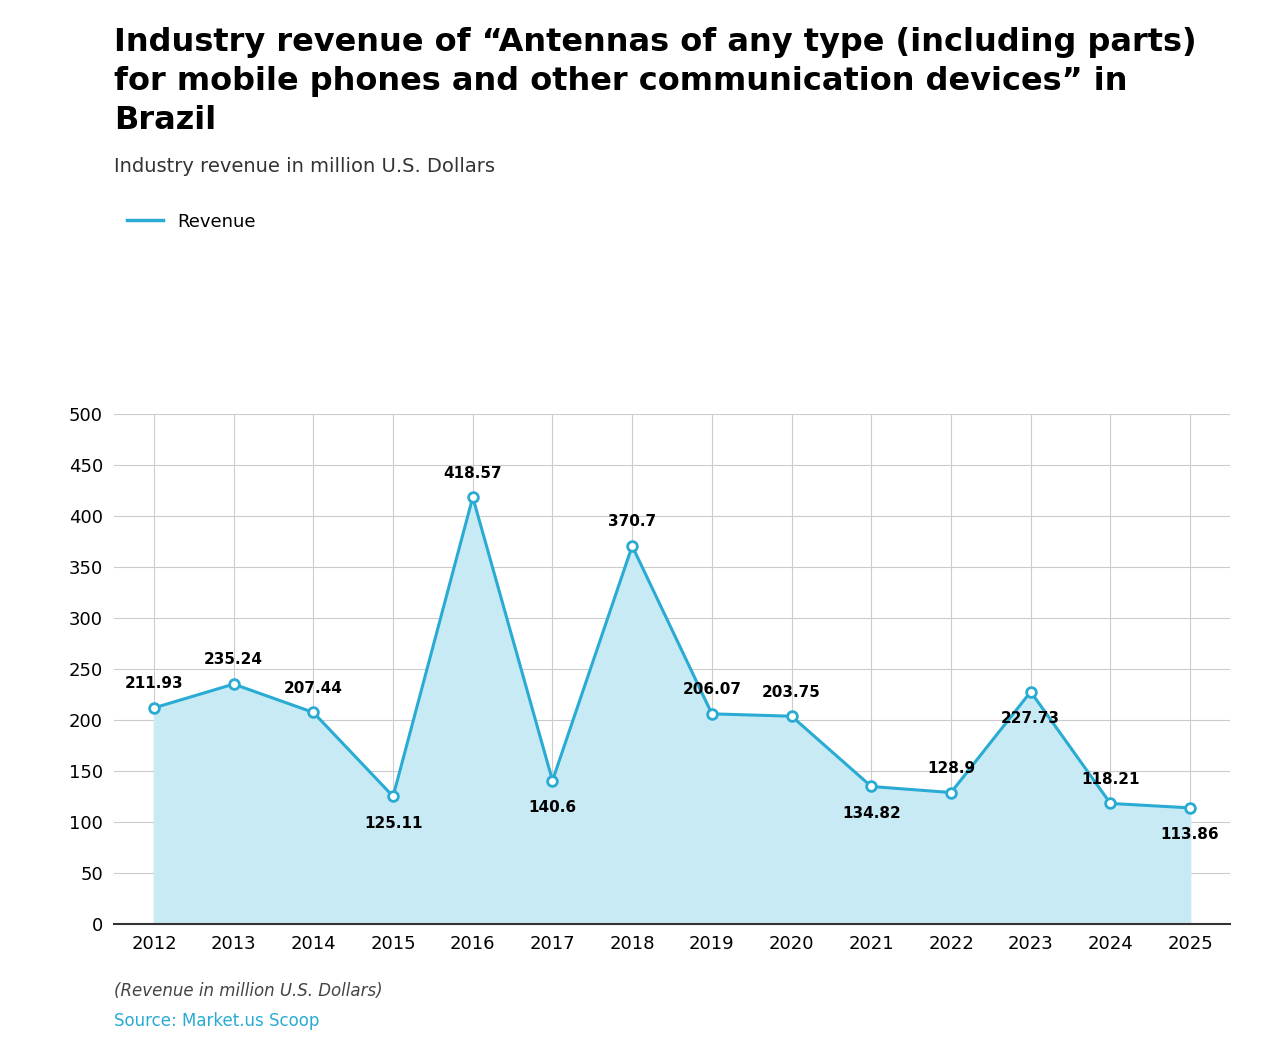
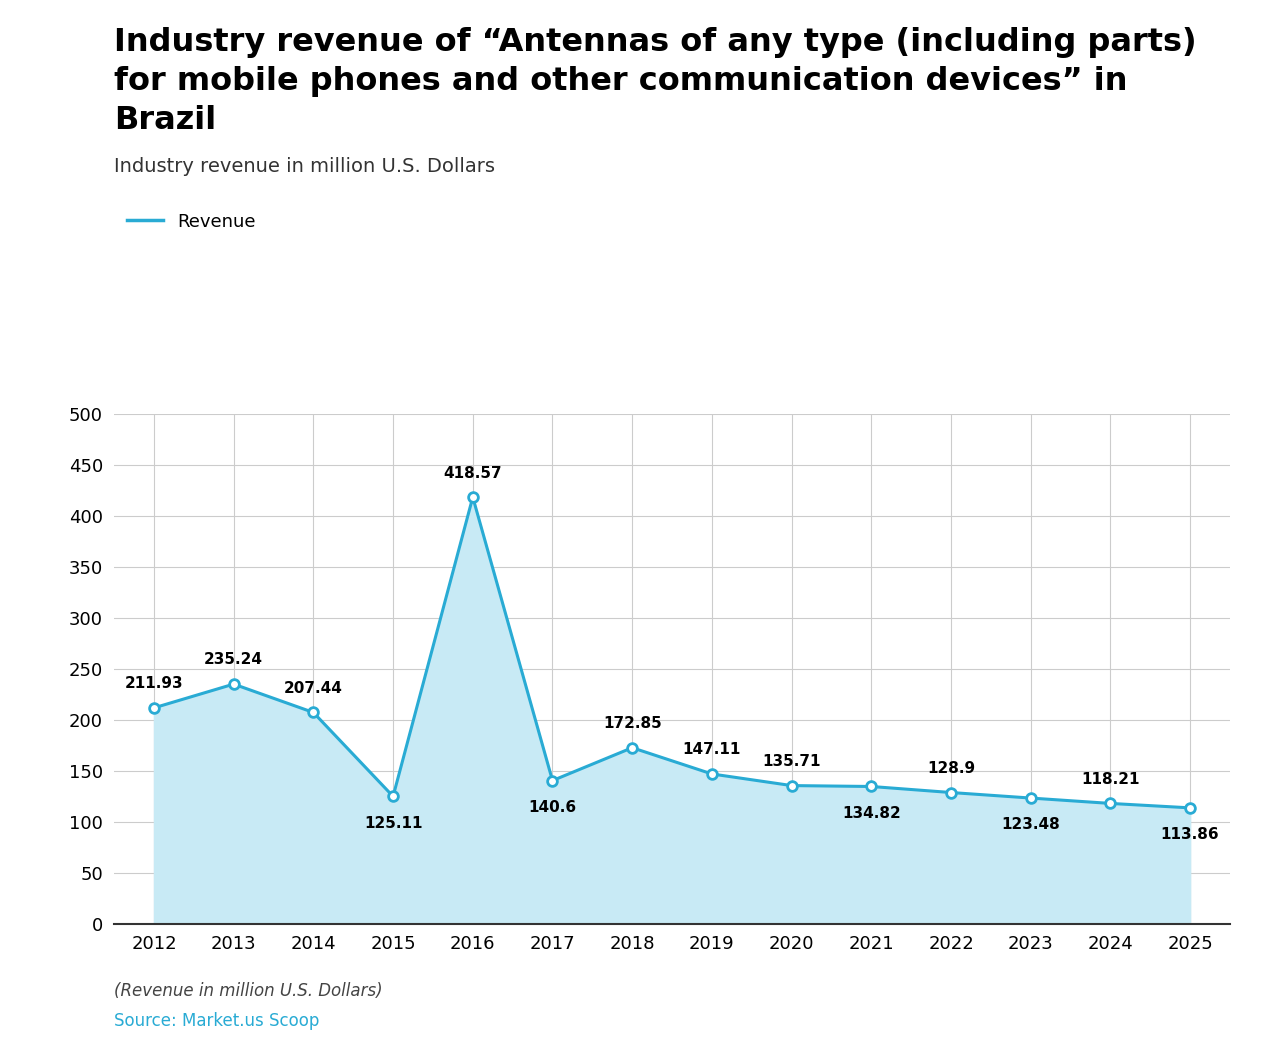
2018: 370.7 -> 172.85
2019: 206.07 -> 147.11
2020: 203.75 -> 135.71
2023: 227.73 -> 123.48
